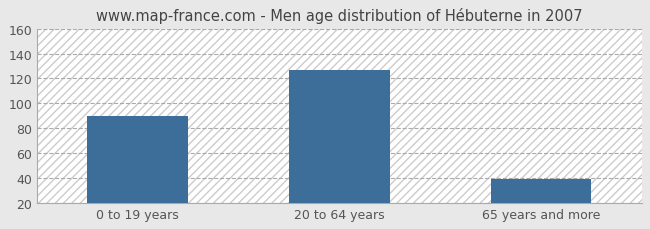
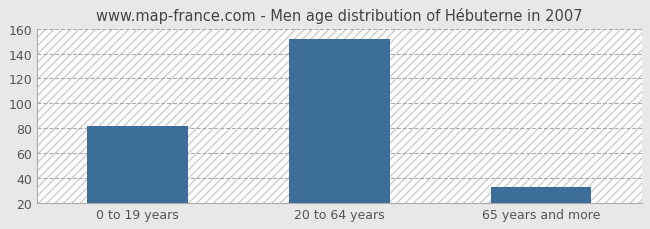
0 to 19 years: 90 -> 82
20 to 64 years: 127 -> 152
65 years and more: 39 -> 33
